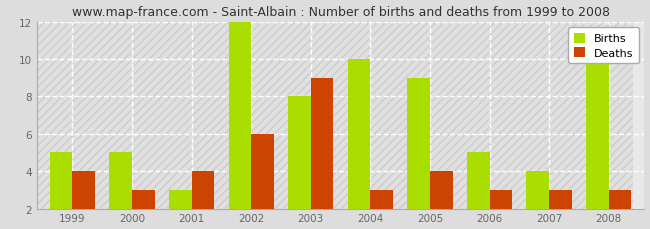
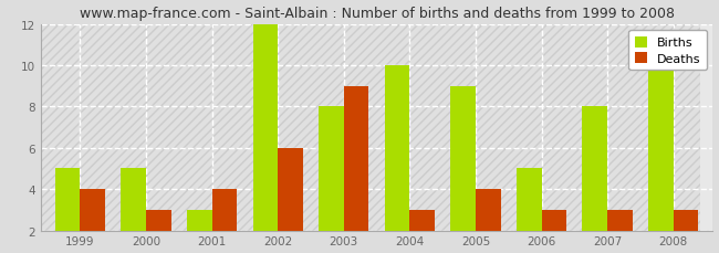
Births/2007: 4 -> 8
